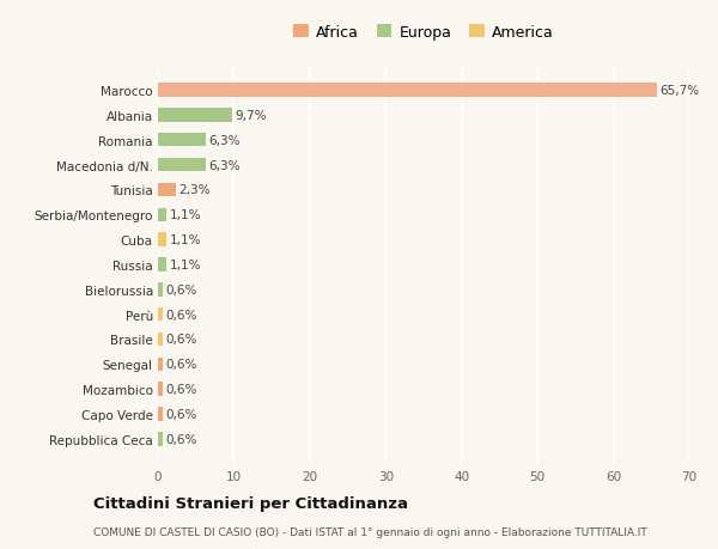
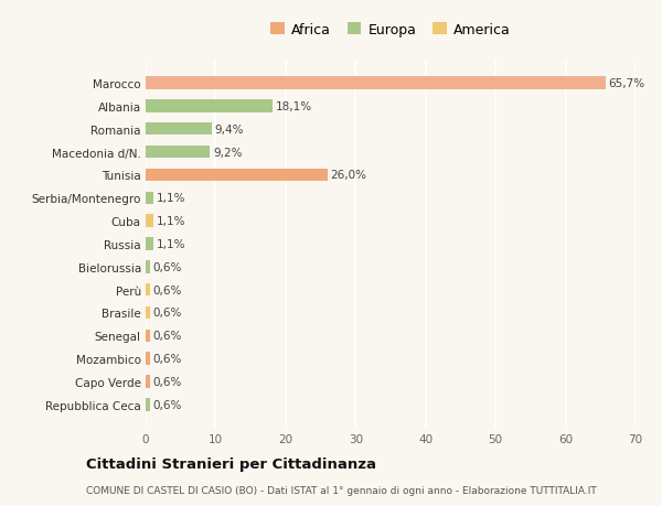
Albania: 9,7% -> 18,1%
Romania: 6,3% -> 9,4%
Macedonia d/N.: 6,3% -> 9,2%
Tunisia: 2,3% -> 26,0%
